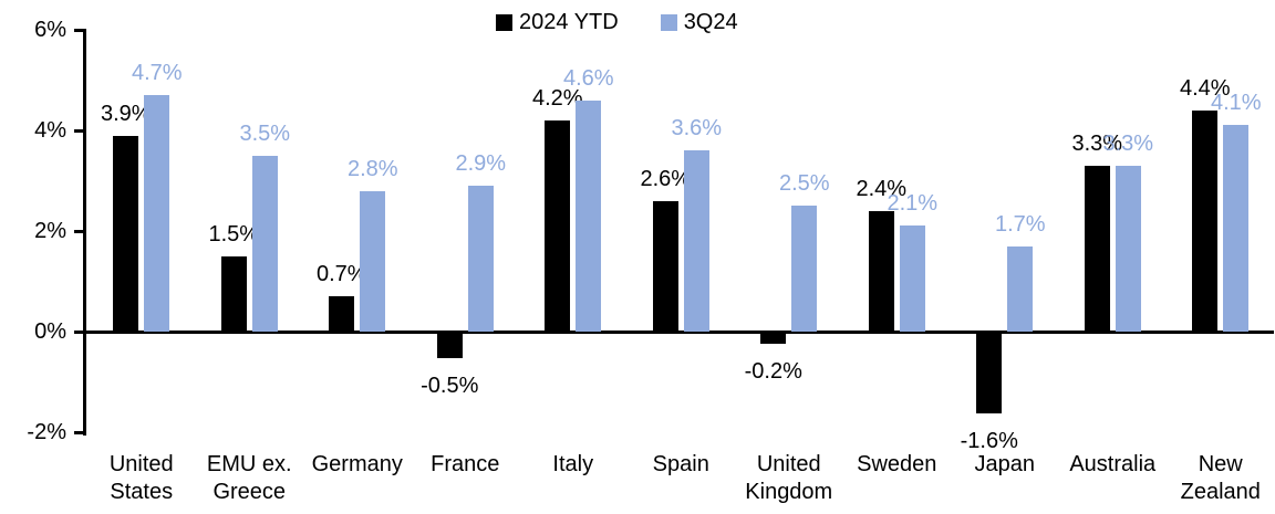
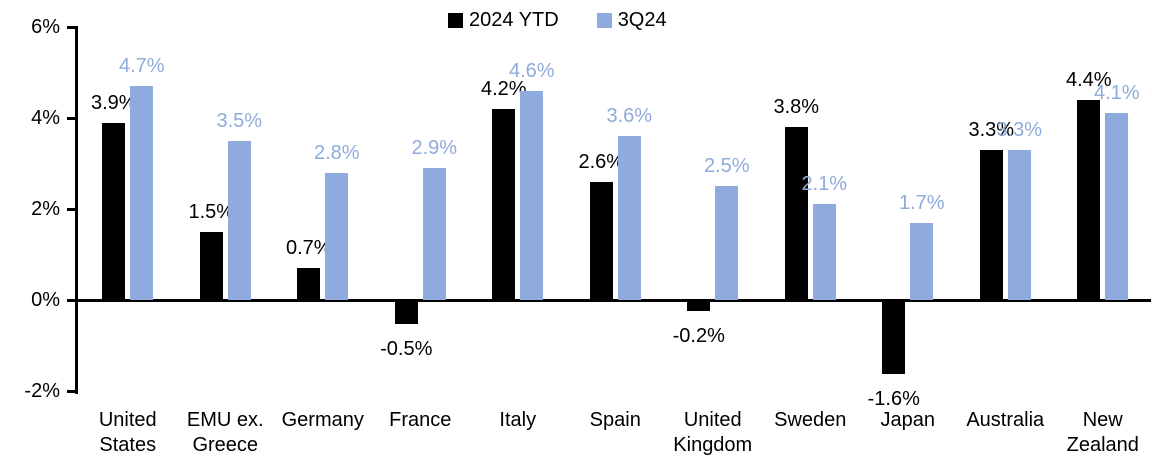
2024 YTD/Sweden: 2.4% -> 3.8%
